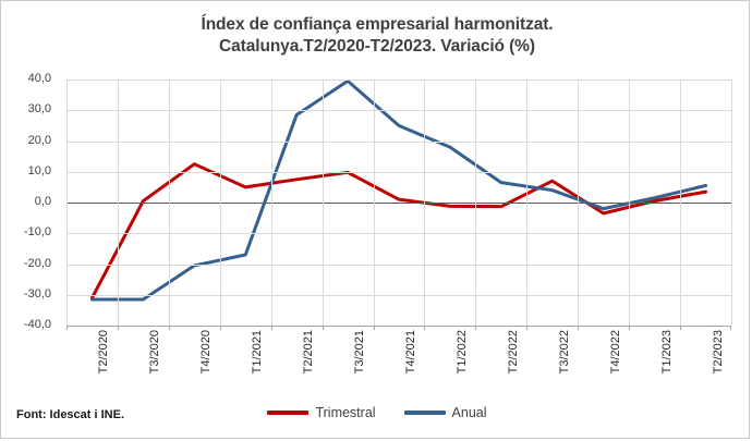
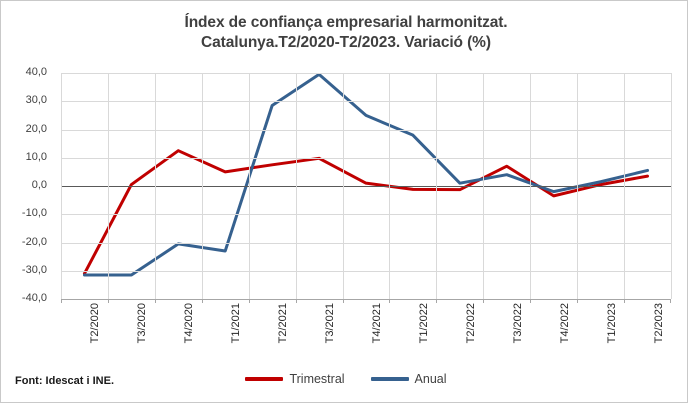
Anual/T1/2021: -17 -> -23
Anual/T2/2022: 6 -> 1
